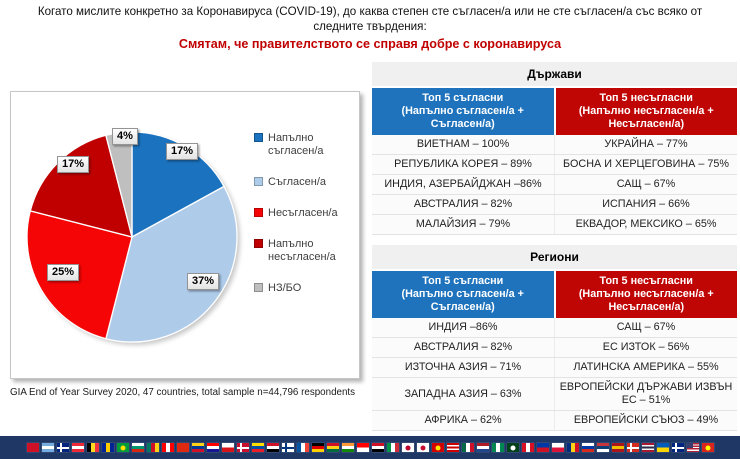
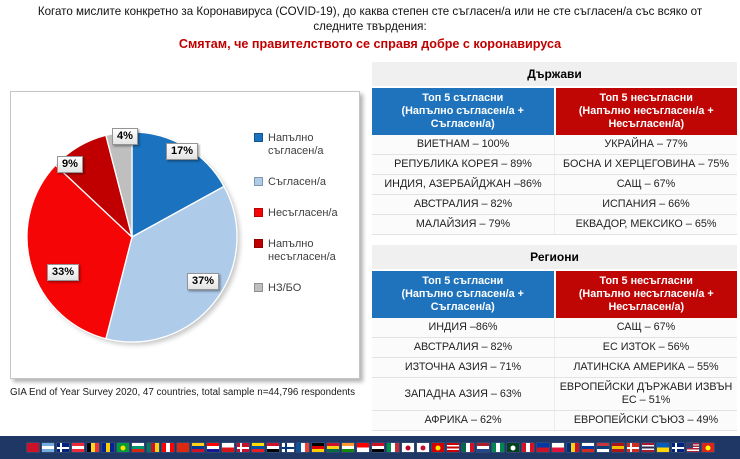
Несъгласен/а: 25% -> 33%
Напълно несъгласен/а: 17% -> 9%
